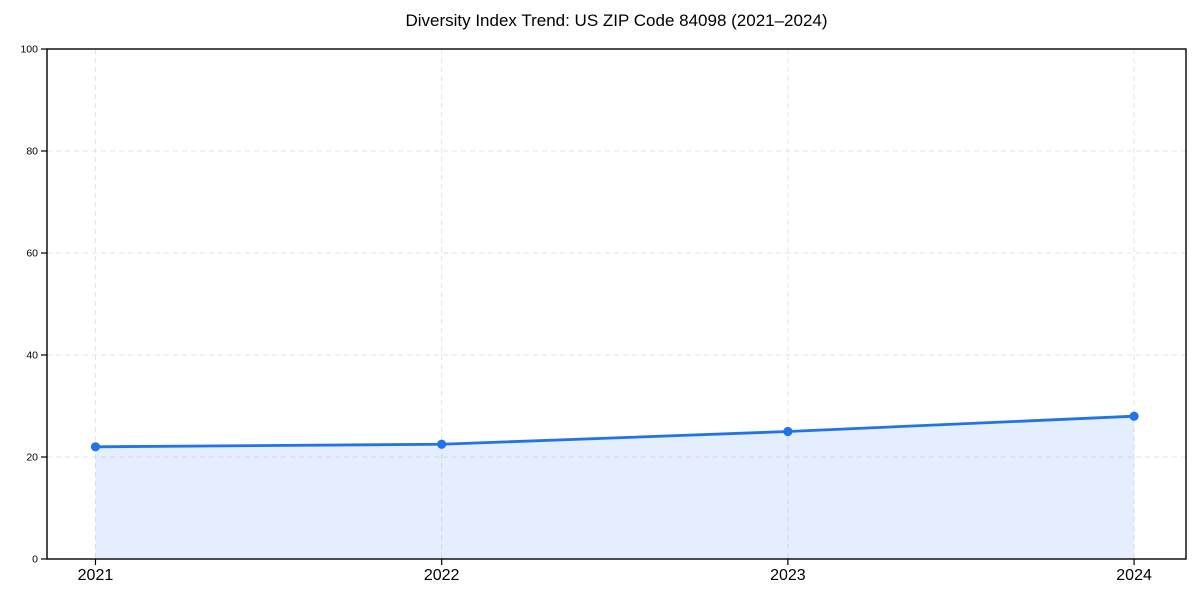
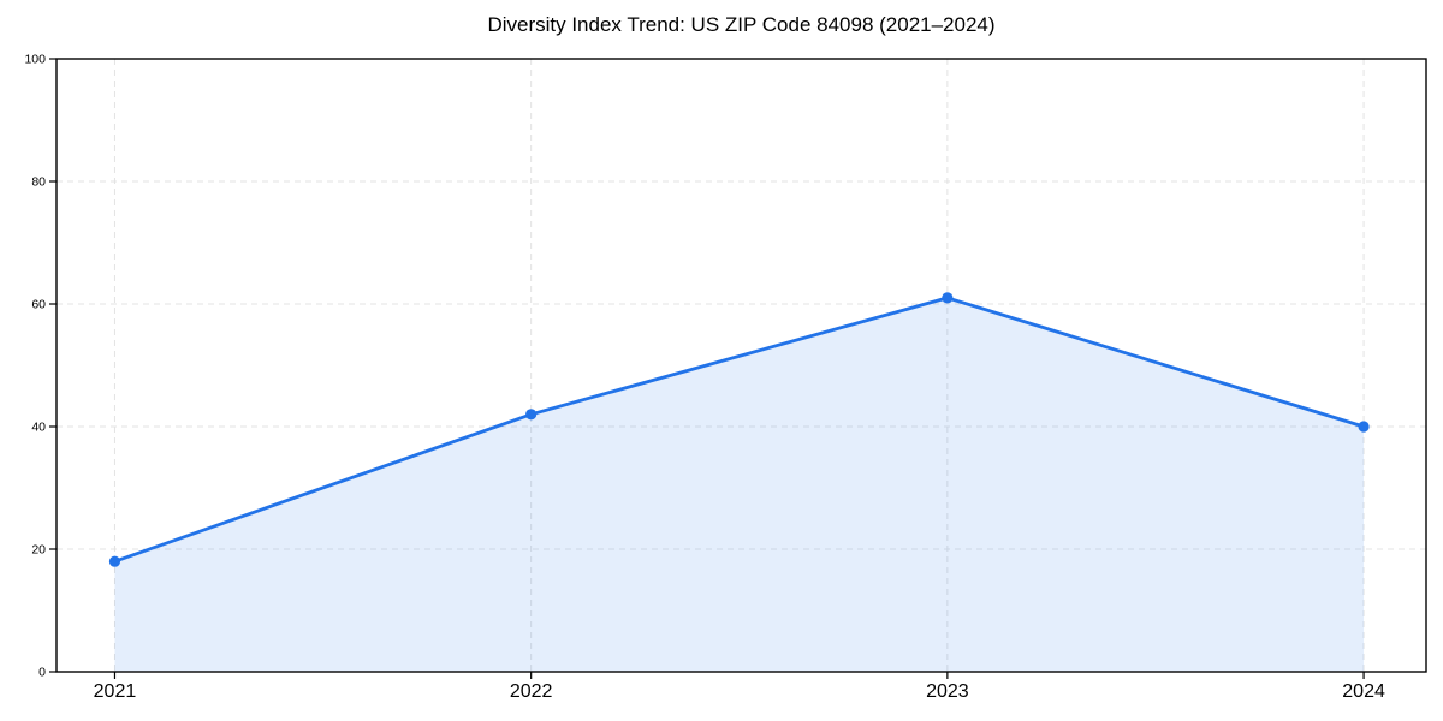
2021: 22 -> 18
2022: 22 -> 42
2023: 25 -> 61
2024: 28 -> 40
